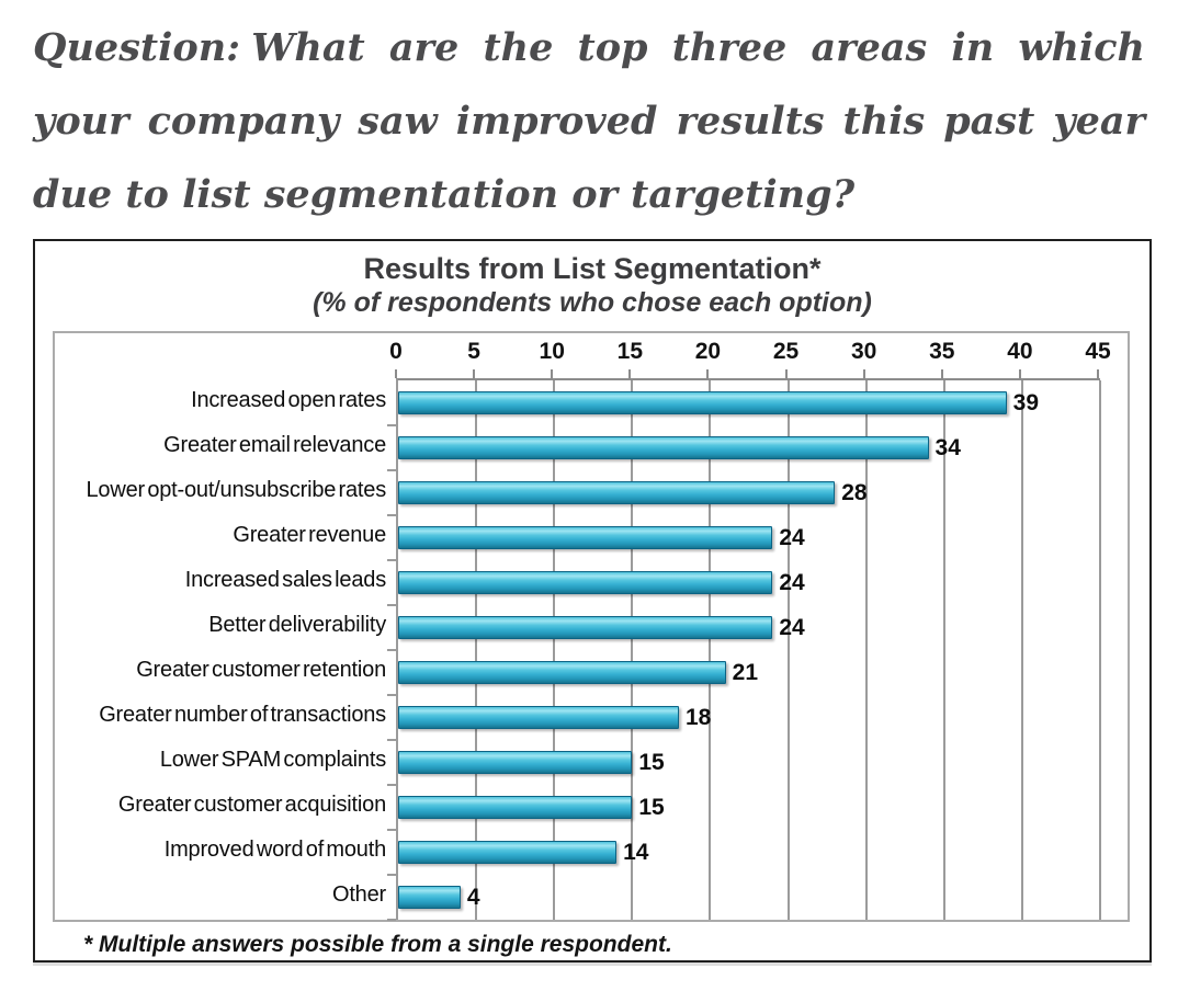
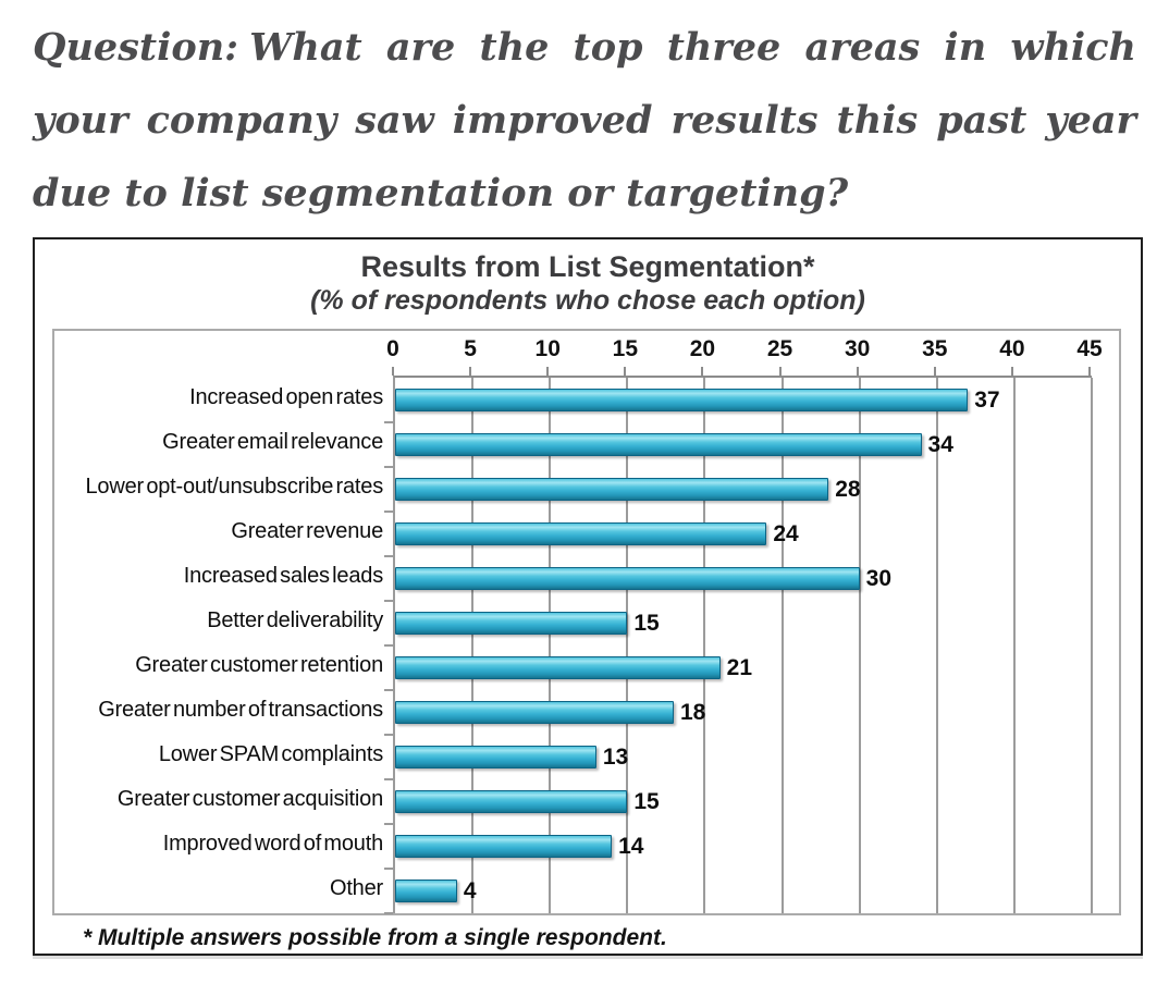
Increased open rates: 39 -> 37
Increased sales leads: 24 -> 30
Better deliverability: 24 -> 15
Lower SPAM complaints: 15 -> 13
